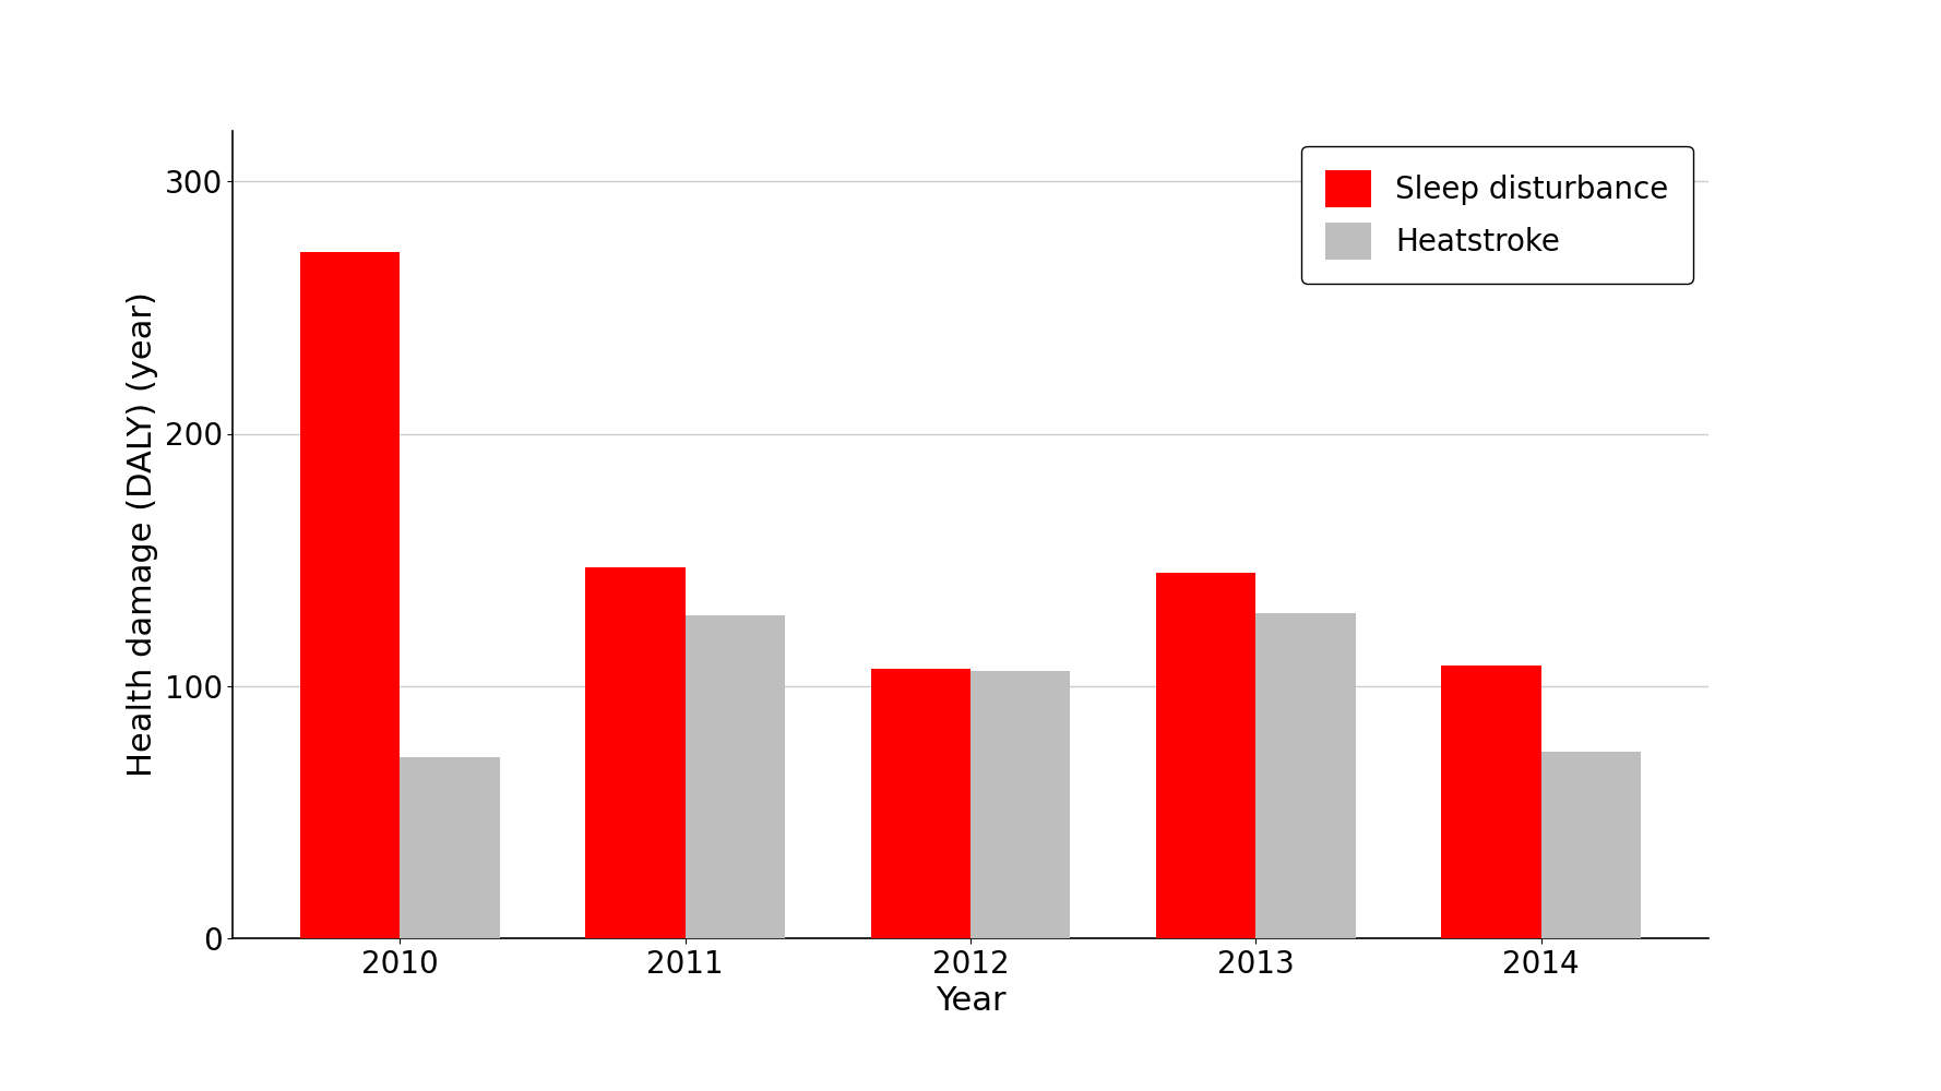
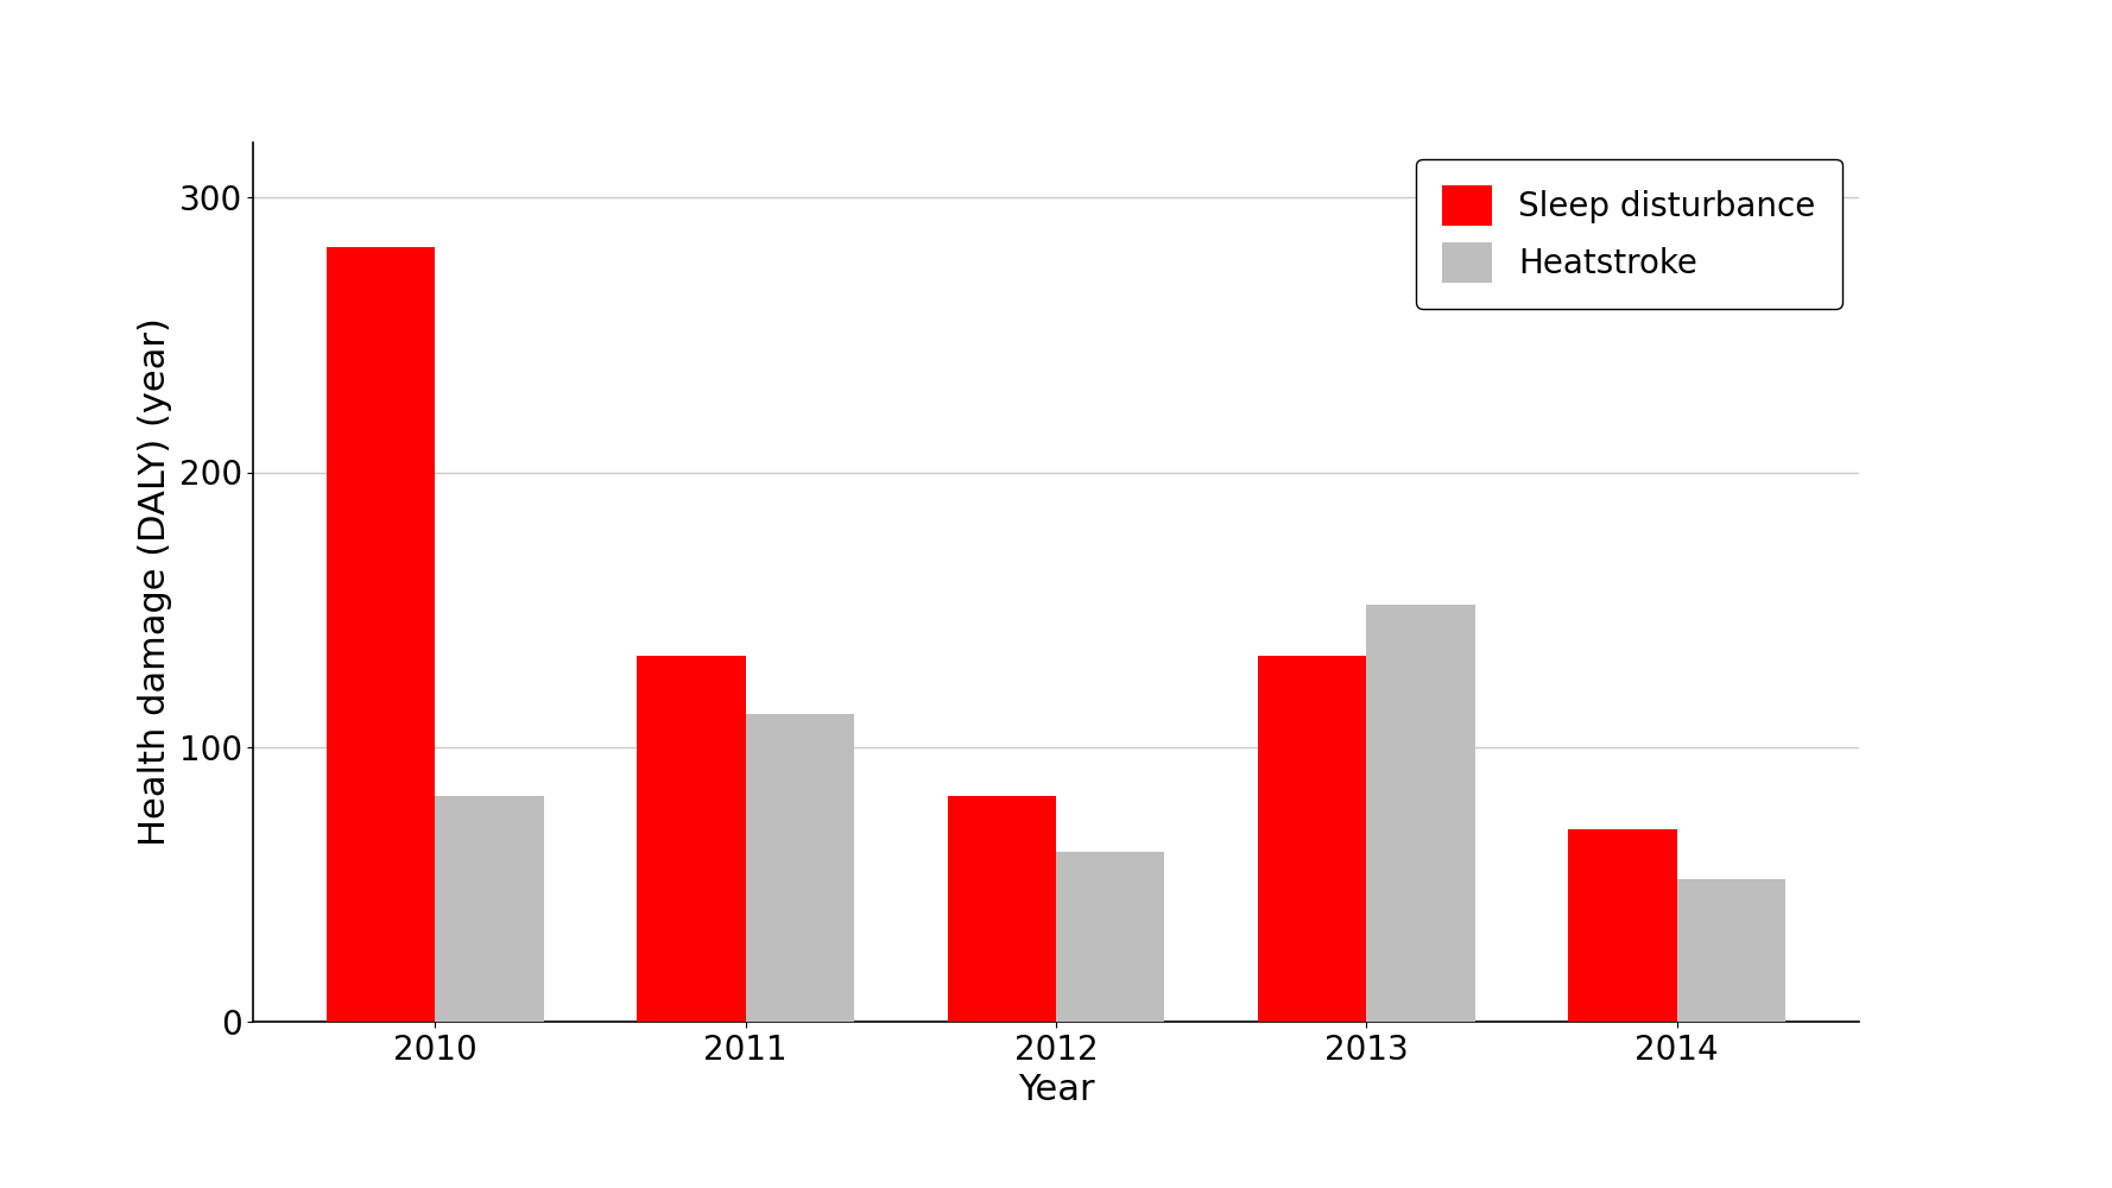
Sleep disturbance/2010: 272 -> 282
Heatstroke/2010: 72 -> 82
Sleep disturbance/2011: 147 -> 133
Heatstroke/2011: 128 -> 112
Sleep disturbance/2012: 107 -> 82
Heatstroke/2012: 106 -> 62
Sleep disturbance/2013: 145 -> 133
Heatstroke/2013: 129 -> 152
Sleep disturbance/2014: 108 -> 70
Heatstroke/2014: 74 -> 52
